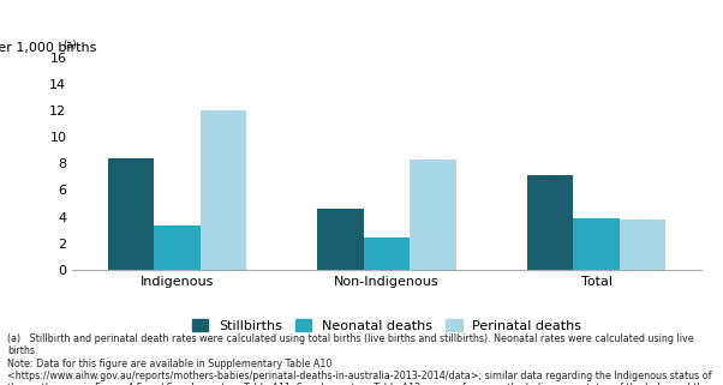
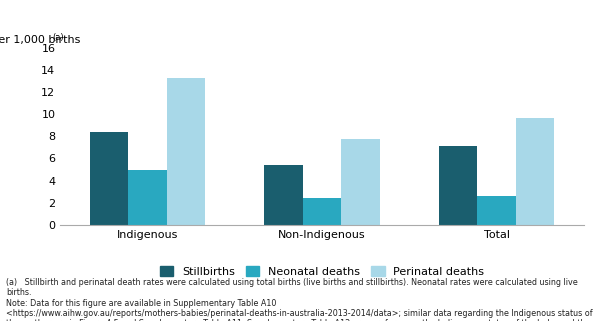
Neonatal deaths/Indigenous: 3.3 -> 5.0
Perinatal deaths/Indigenous: 12.0 -> 13.3
Stillbirths/Non-Indigenous: 4.6 -> 5.4
Perinatal deaths/Non-Indigenous: 8.3 -> 7.8
Neonatal deaths/Total: 3.9 -> 2.6
Perinatal deaths/Total: 3.8 -> 9.7
